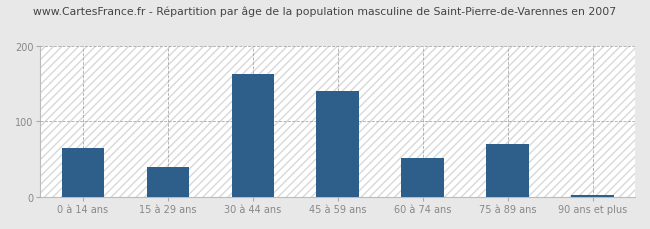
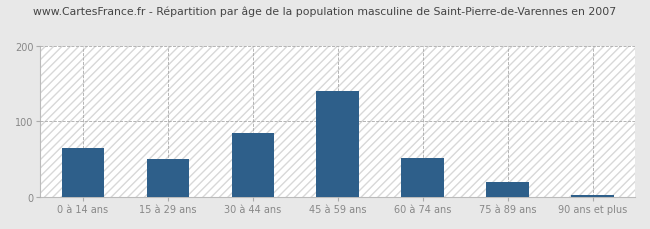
15 à 29 ans: 40 -> 50
30 à 44 ans: 162 -> 85
75 à 89 ans: 70 -> 20
